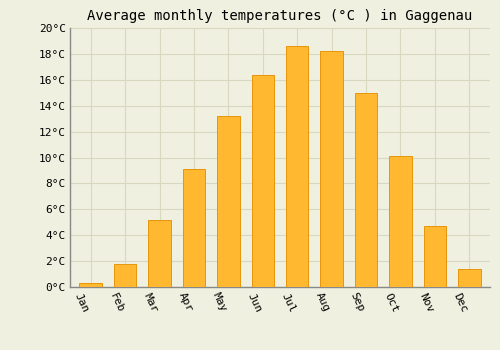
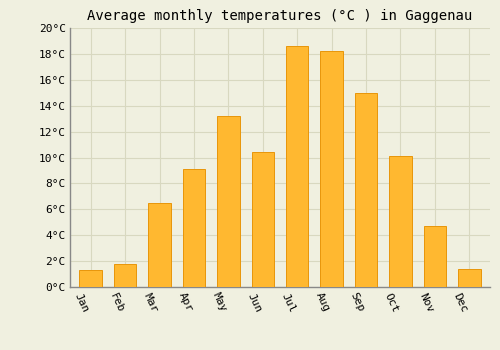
Jan: 0.3°C -> 1.3°C
Mar: 5.2°C -> 6.5°C
Jun: 16.4°C -> 10.4°C
